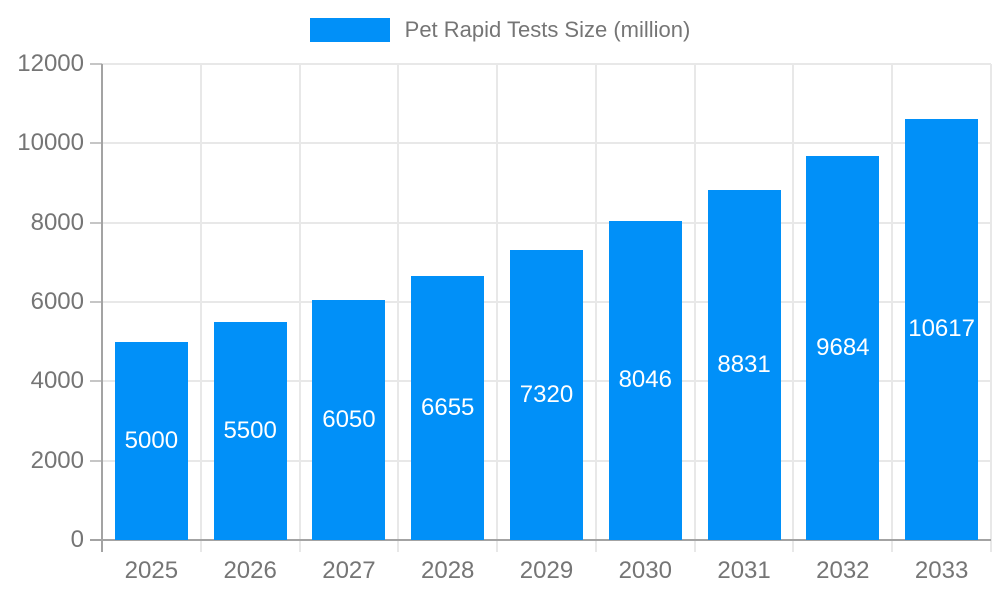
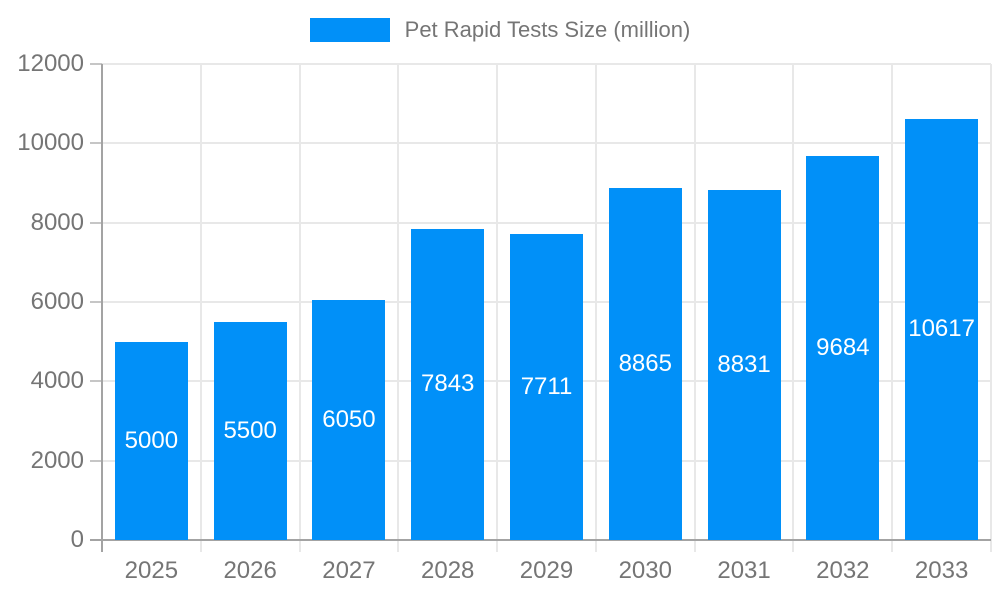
2028: 6655 -> 7843
2029: 7320 -> 7711
2030: 8046 -> 8865
